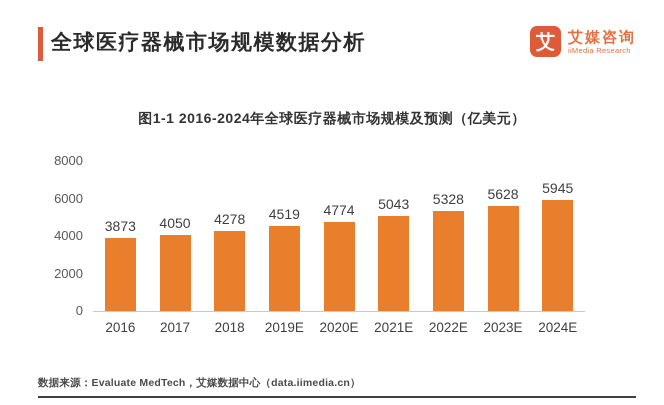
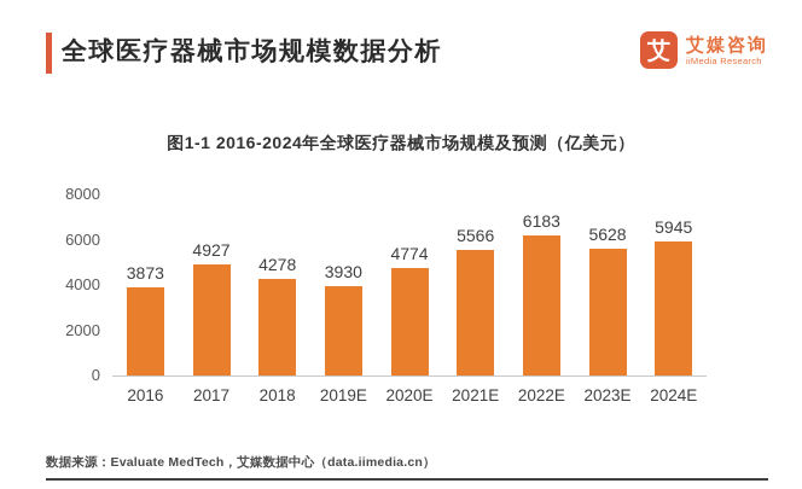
2017: 4050 -> 4927
2019E: 4519 -> 3930
2021E: 5043 -> 5566
2022E: 5328 -> 6183
